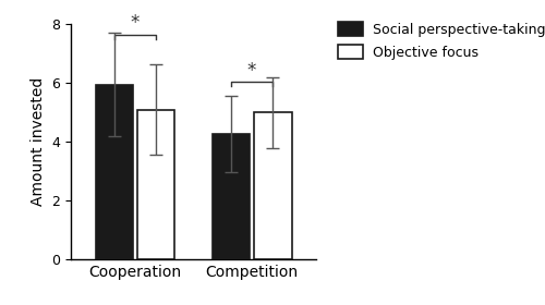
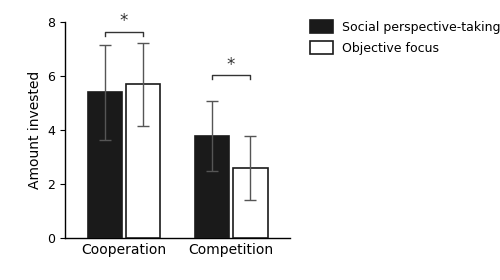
Social perspective-taking/Cooperation: 5.95 -> 5.40
Objective focus/Cooperation: 5.1 -> 5.7
Social perspective-taking/Competition: 4.25 -> 3.80
Objective focus/Competition: 5.0 -> 2.6
